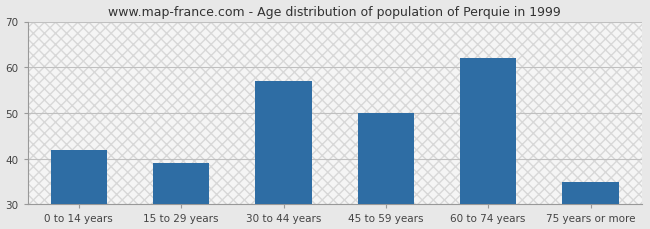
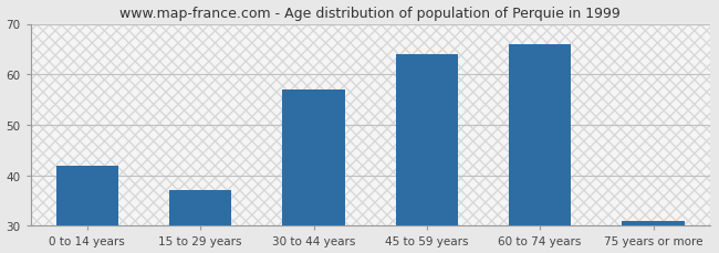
15 to 29 years: 39 -> 37
45 to 59 years: 50 -> 64
60 to 74 years: 62 -> 66
75 years or more: 35 -> 31
